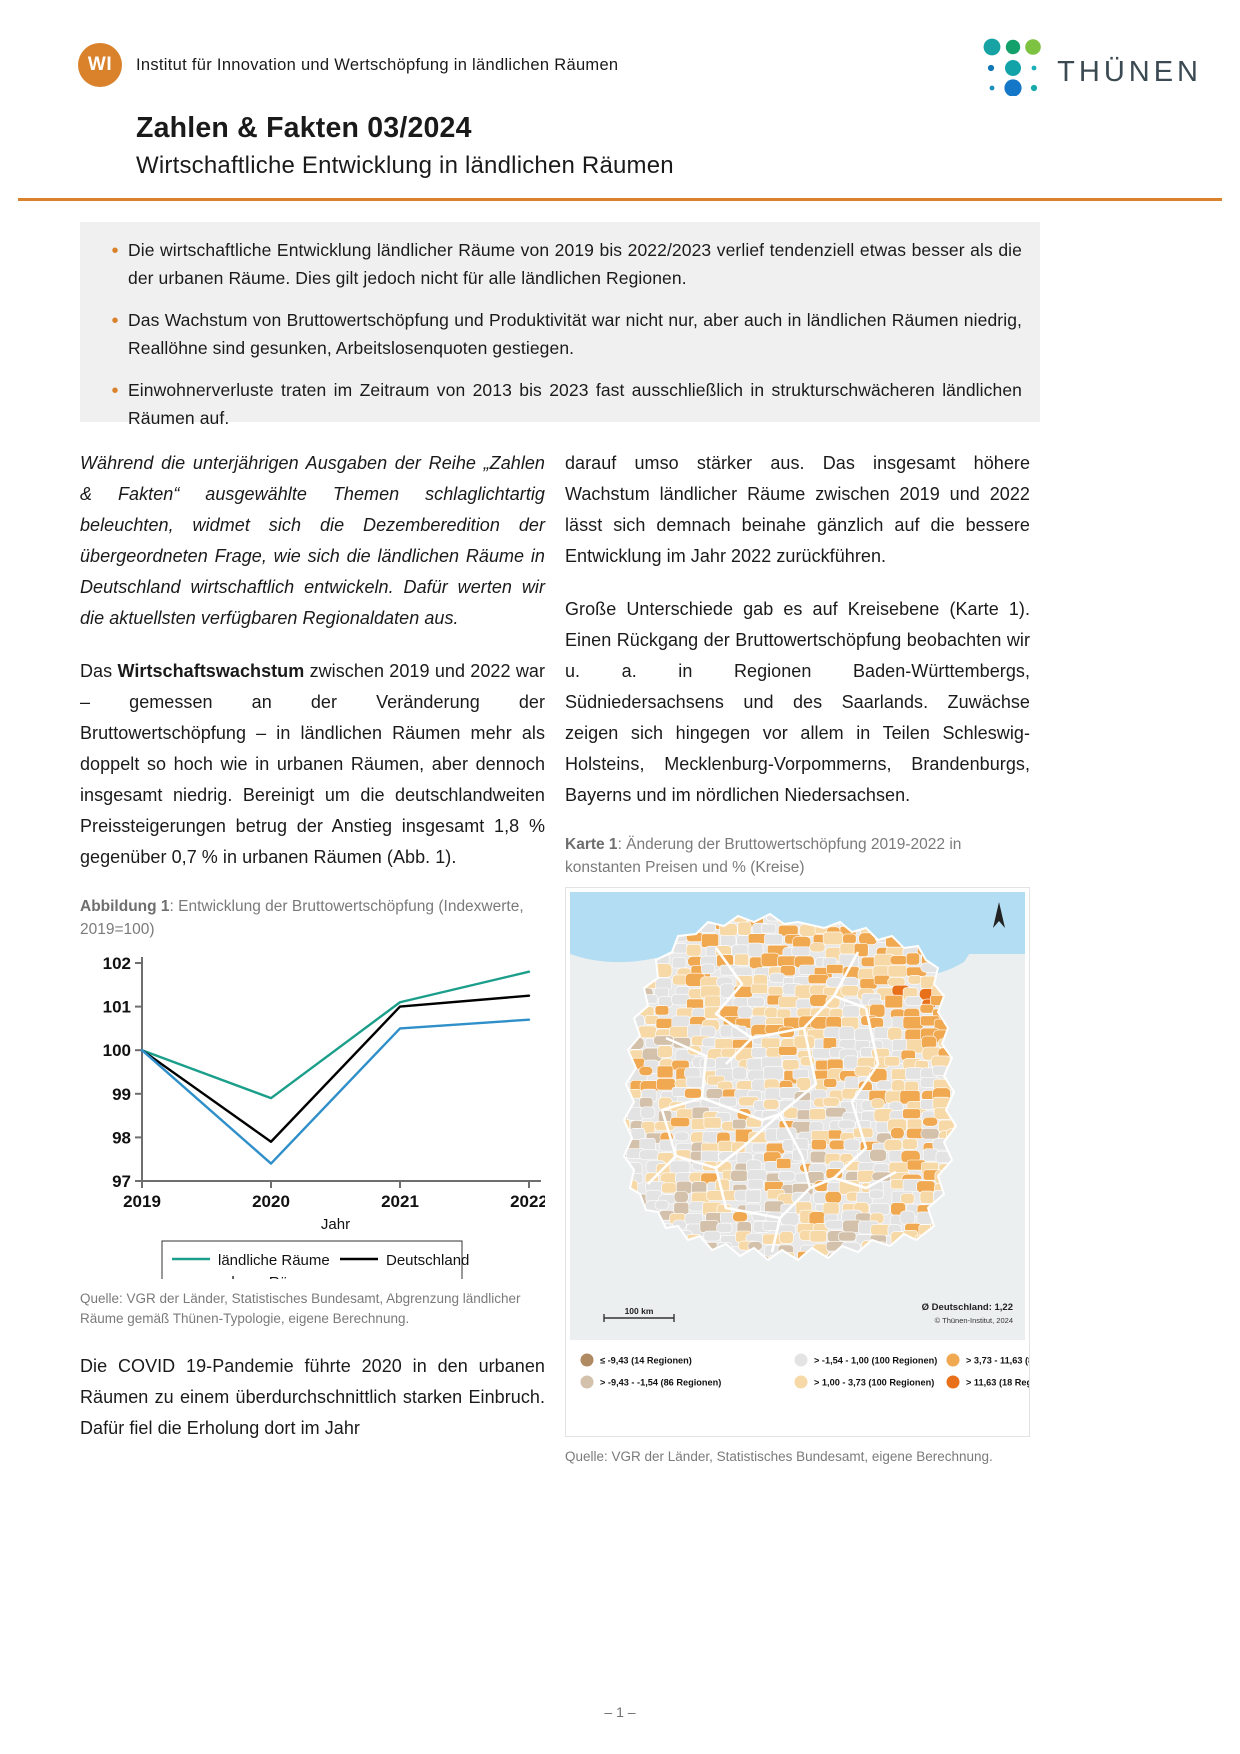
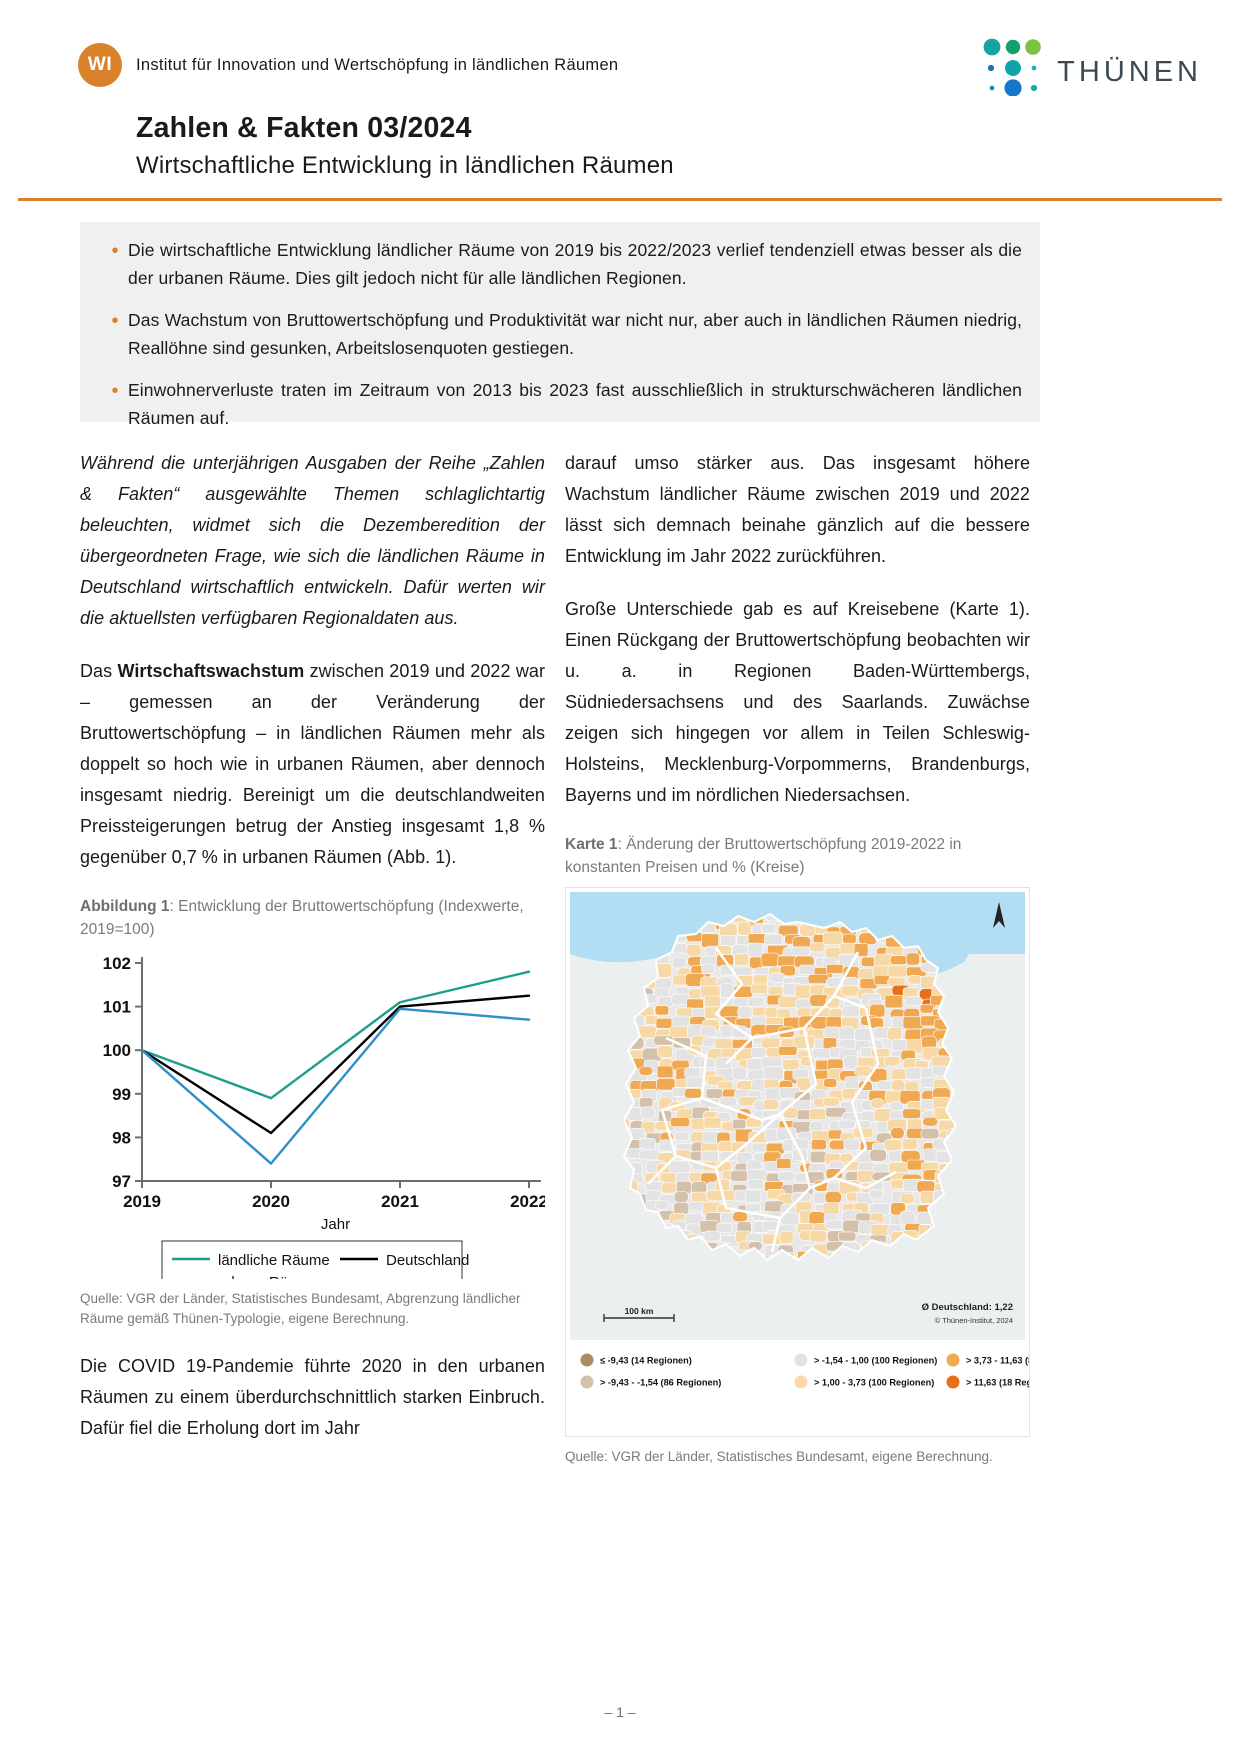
Deutschland/2020: 97.9 -> 98.1
urbane Räume/2021: 100.5 -> 101.0
